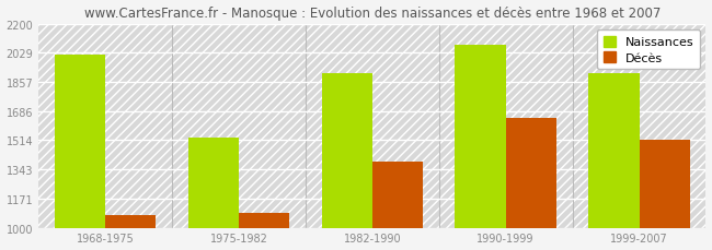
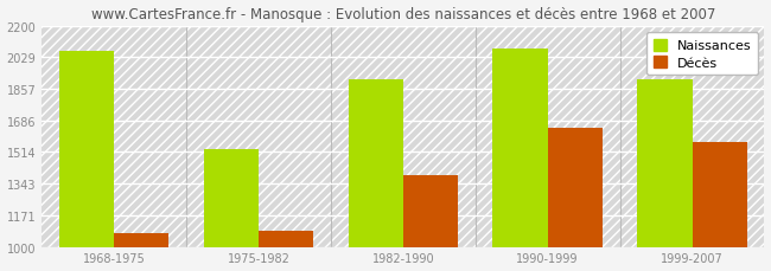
Naissances/1968-1975: 2020 -> 2060
Décès/1999-2007: 1520 -> 1570
